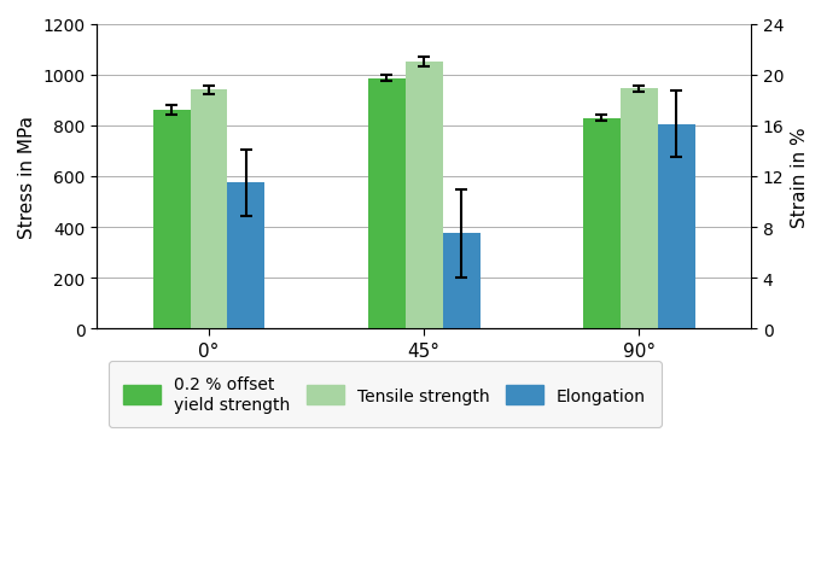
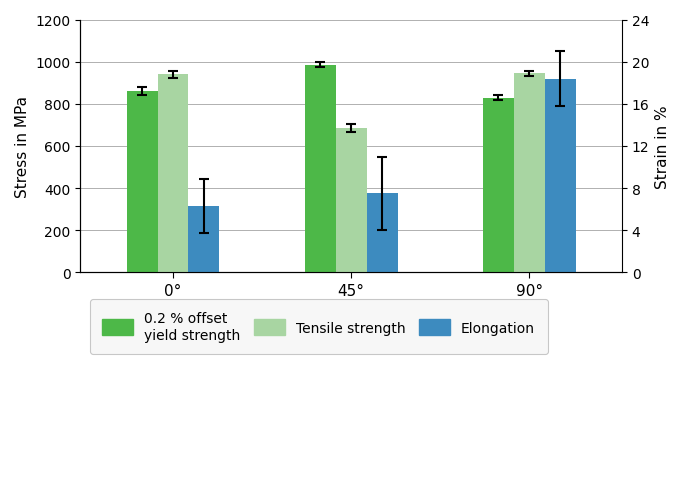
Elongation/0°: 575 -> 315
Tensile strength/45°: 1050 -> 685
Elongation/90°: 805 -> 920
